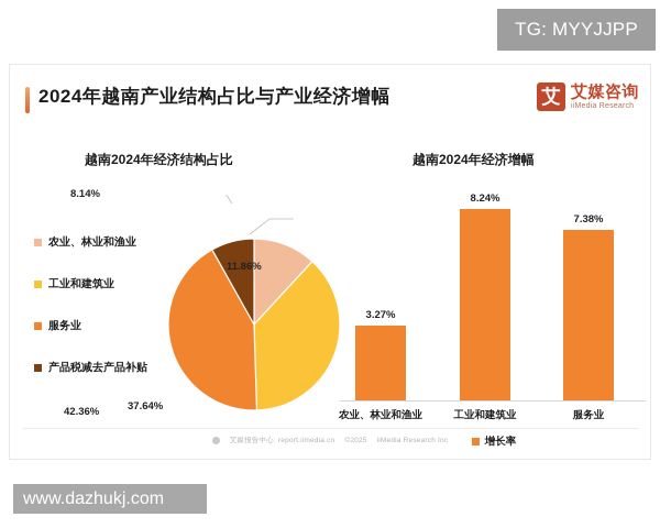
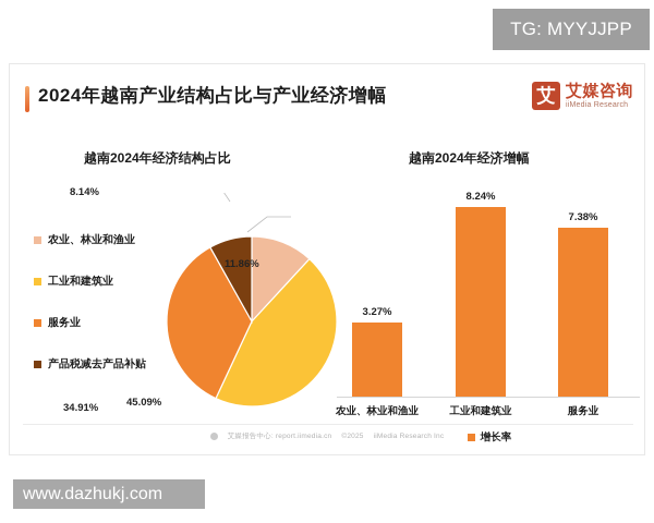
越南2024年经济结构占比/工业和建筑业: 37.64% -> 45.09%
越南2024年经济结构占比/服务业: 42.36% -> 34.91%
